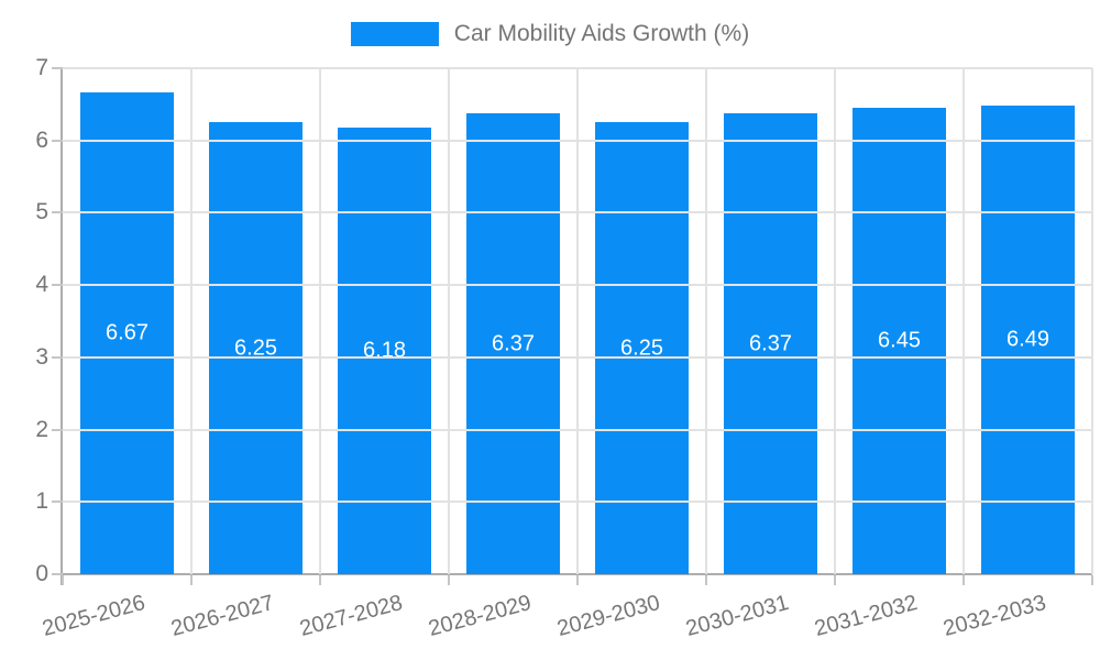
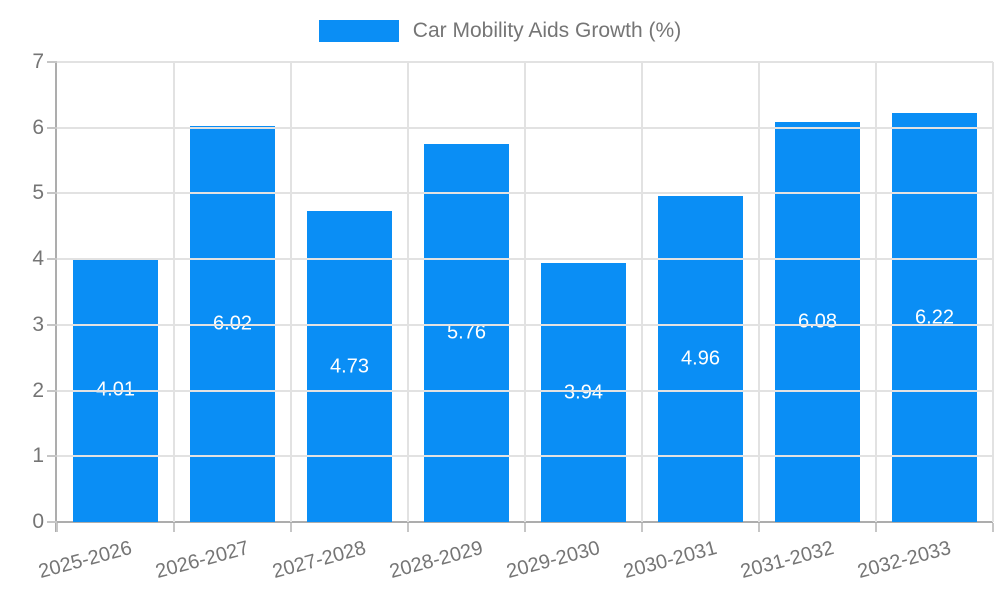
2025-2026: 6.67 -> 4.01
2026-2027: 6.25 -> 6.02
2027-2028: 6.18 -> 4.73
2028-2029: 6.37 -> 5.76
2029-2030: 6.25 -> 3.94
2030-2031: 6.37 -> 4.96
2031-2032: 6.45 -> 6.08
2032-2033: 6.49 -> 6.22
